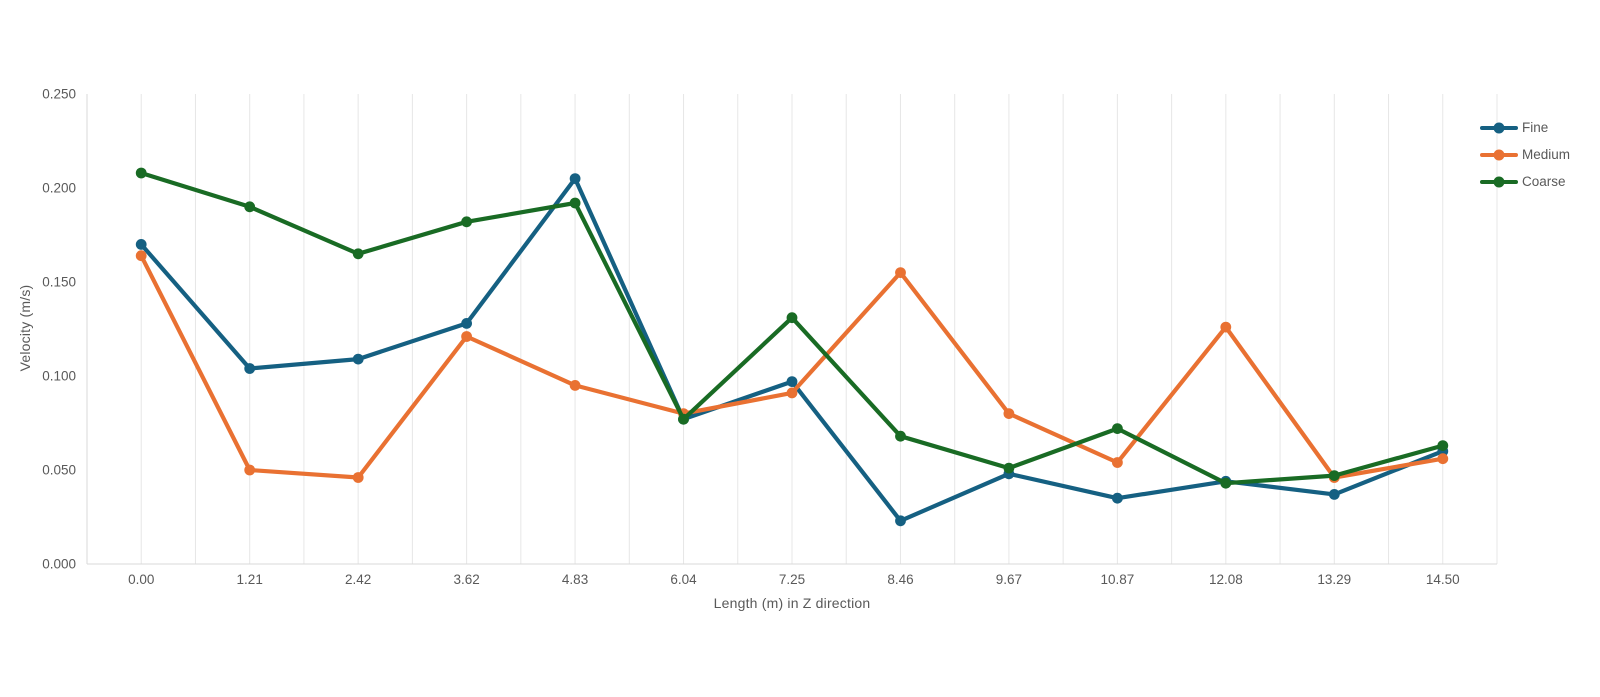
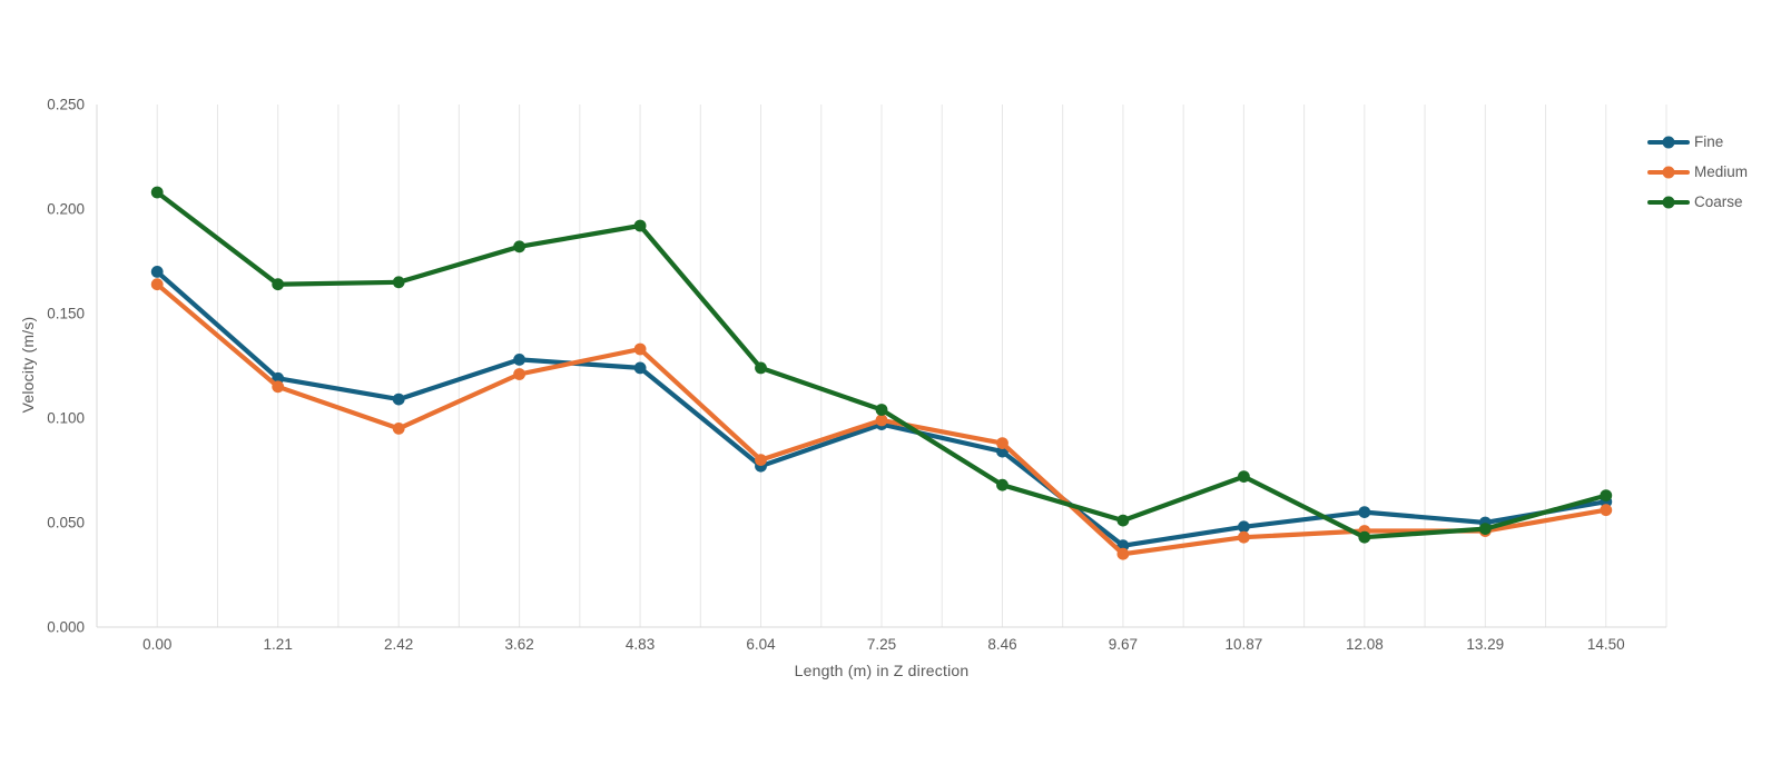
Fine/1.21: 0.104 -> 0.119
Medium/1.21: 0.050 -> 0.115
Coarse/1.21: 0.190 -> 0.164
Medium/2.42: 0.046 -> 0.095
Fine/4.83: 0.205 -> 0.124
Medium/4.83: 0.095 -> 0.133
Coarse/6.04: 0.077 -> 0.124
Medium/7.25: 0.091 -> 0.099
Coarse/7.25: 0.131 -> 0.104
Fine/8.46: 0.023 -> 0.084
Medium/8.46: 0.155 -> 0.088
Fine/9.67: 0.048 -> 0.039
Medium/9.67: 0.080 -> 0.035
Fine/10.87: 0.035 -> 0.048
Medium/10.87: 0.054 -> 0.043
Fine/12.08: 0.044 -> 0.055
Medium/12.08: 0.126 -> 0.046
Fine/13.29: 0.037 -> 0.050
